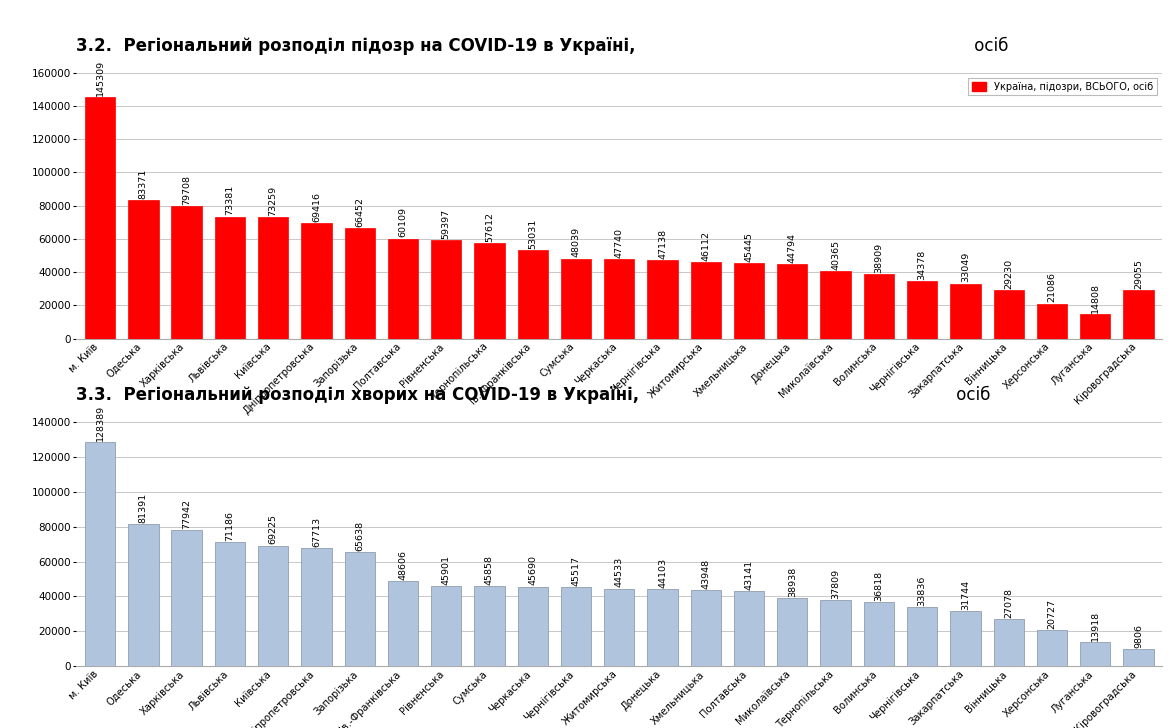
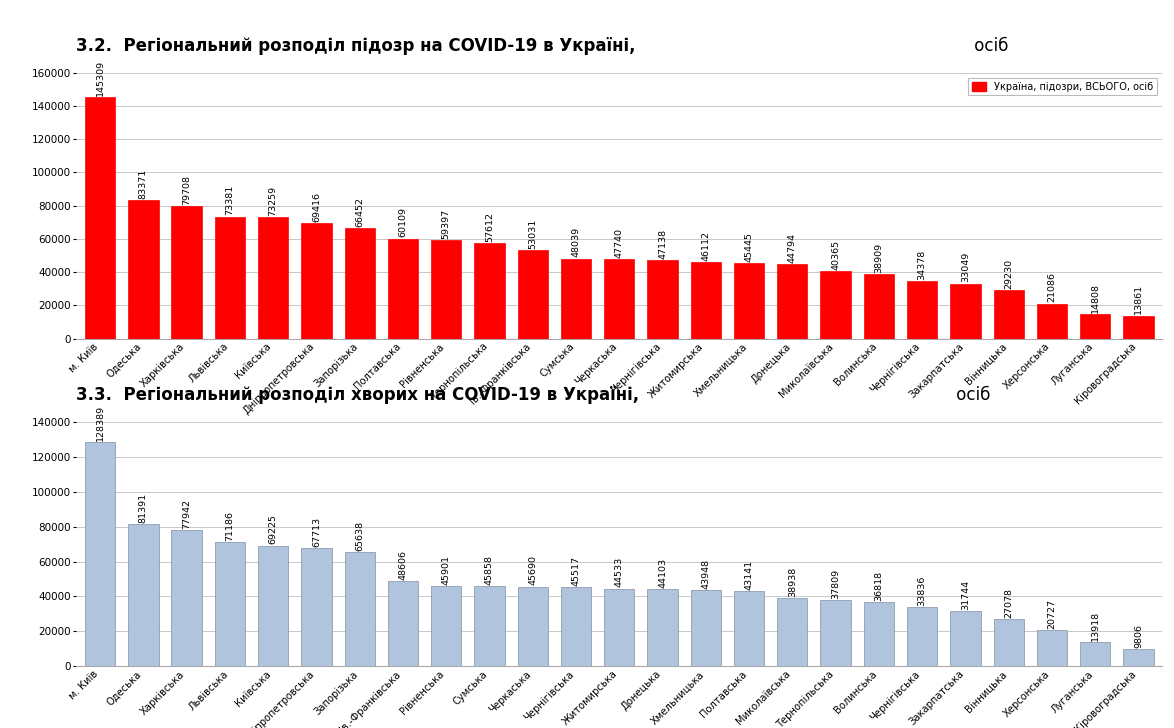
Кіровоградська: 29055 -> 13861
